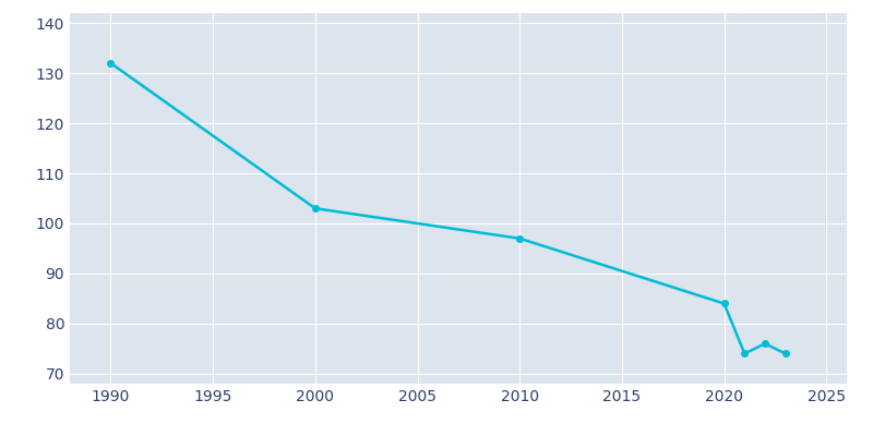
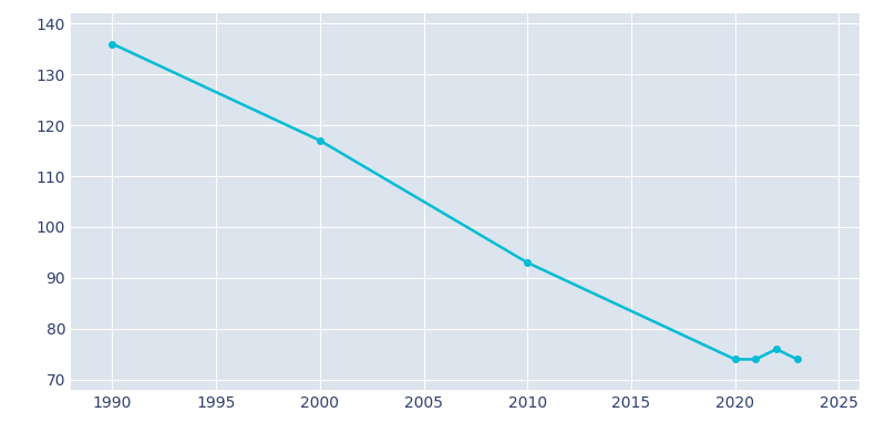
1990: 132 -> 136
2000: 103 -> 117
2010: 97 -> 93
2020: 84 -> 74
